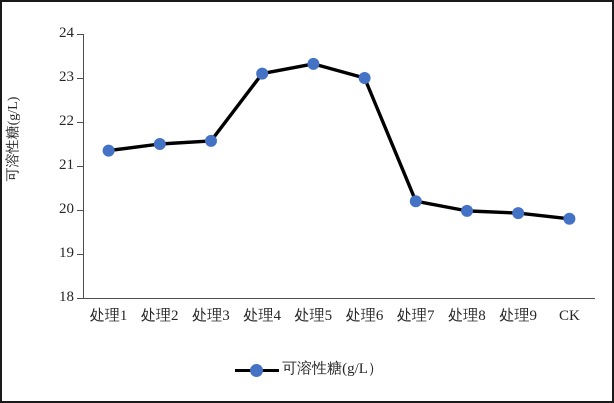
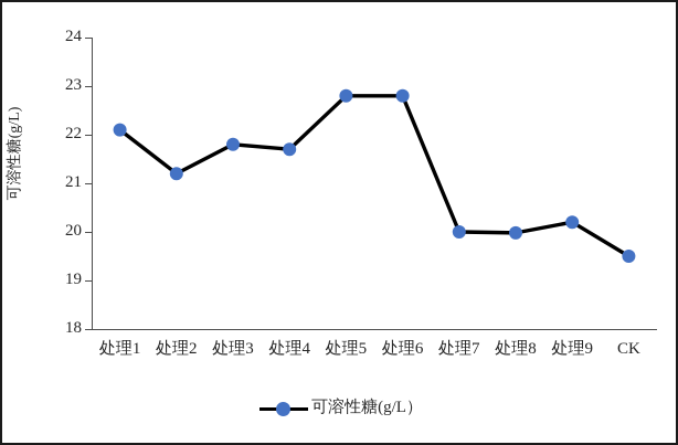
处理1: 21.4 -> 22.1
处理2: 21.5 -> 21.2
处理3: 21.6 -> 21.8
处理4: 23.1 -> 21.7
处理5: 23.3 -> 22.8
处理6: 23.0 -> 22.8
处理7: 20.2 -> 20.0
处理9: 19.9 -> 20.2
CK: 19.8 -> 19.5
